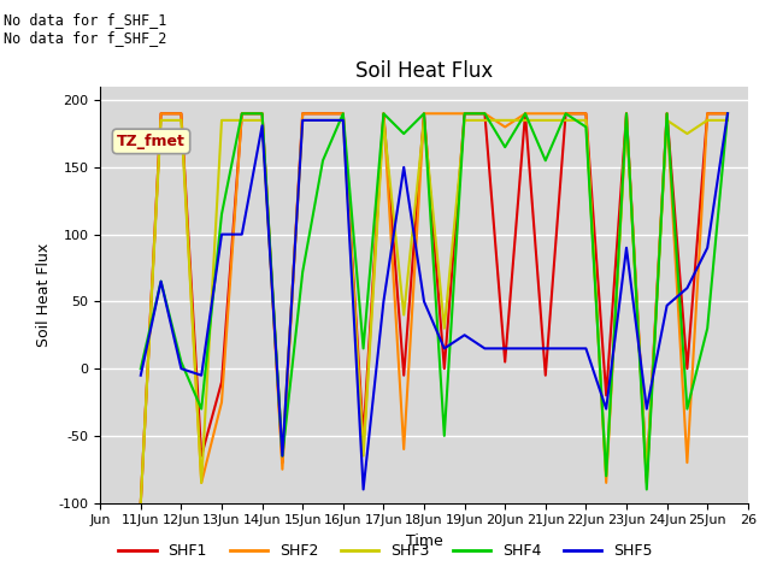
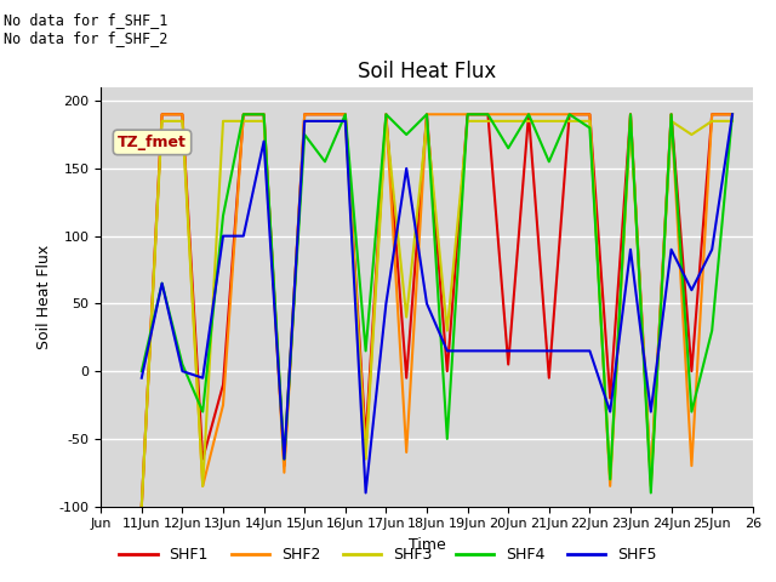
SHF5/14Jun: 181 -> 170
SHF4/15Jun: 72 -> 175
SHF5/19Jun: 25 -> 15
SHF2/20Jun: 180 -> 190
SHF5/24Jun: 47 -> 90
